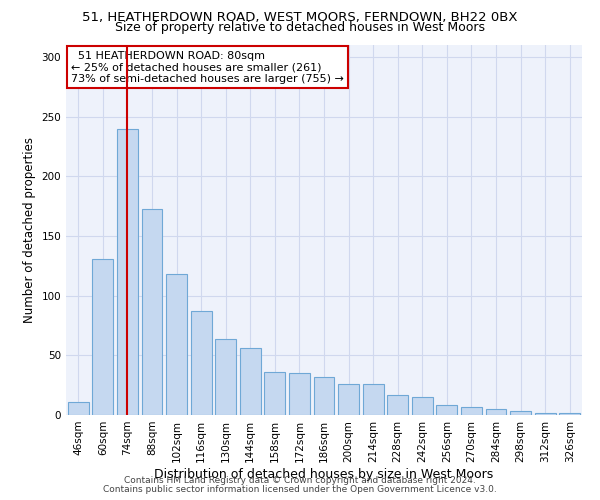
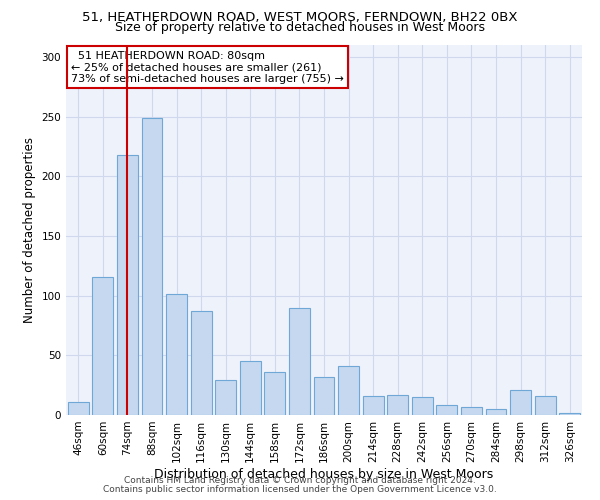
60sqm: 131 -> 116
74sqm: 240 -> 218
88sqm: 173 -> 249
102sqm: 118 -> 101
130sqm: 64 -> 29
144sqm: 56 -> 45
172sqm: 35 -> 90
200sqm: 26 -> 41
214sqm: 26 -> 16
298sqm: 3 -> 21
312sqm: 2 -> 16
